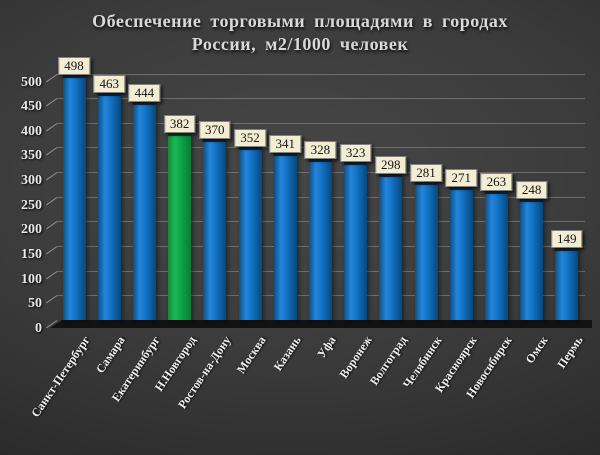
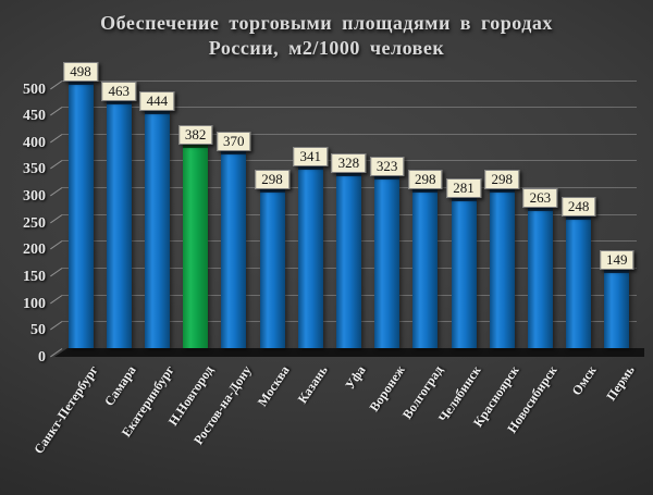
Москва: 352 -> 298
Красноярск: 271 -> 298
